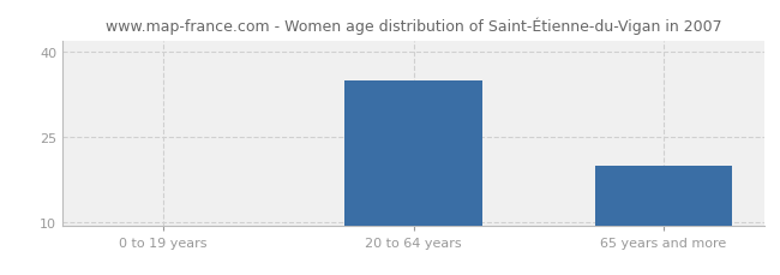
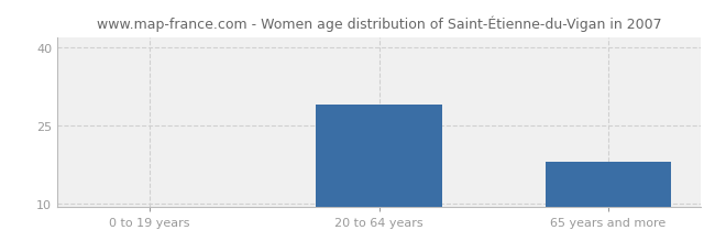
20 to 64 years: 35 -> 29
65 years and more: 20 -> 18
